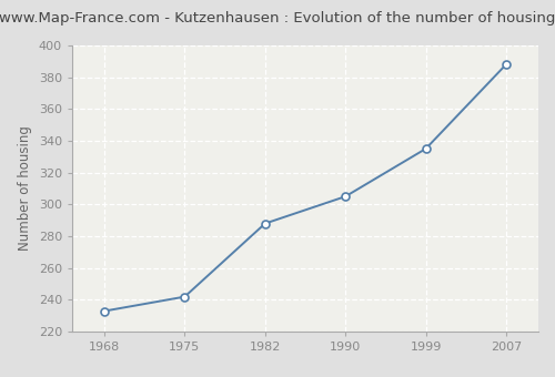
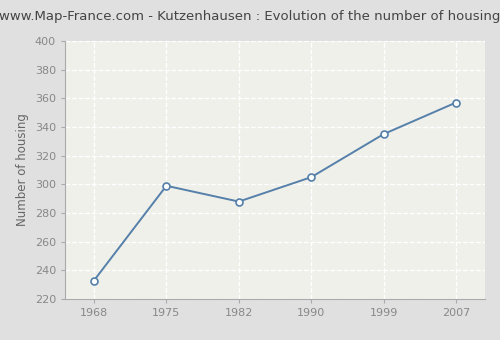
1975: 242 -> 299
2007: 388 -> 357
